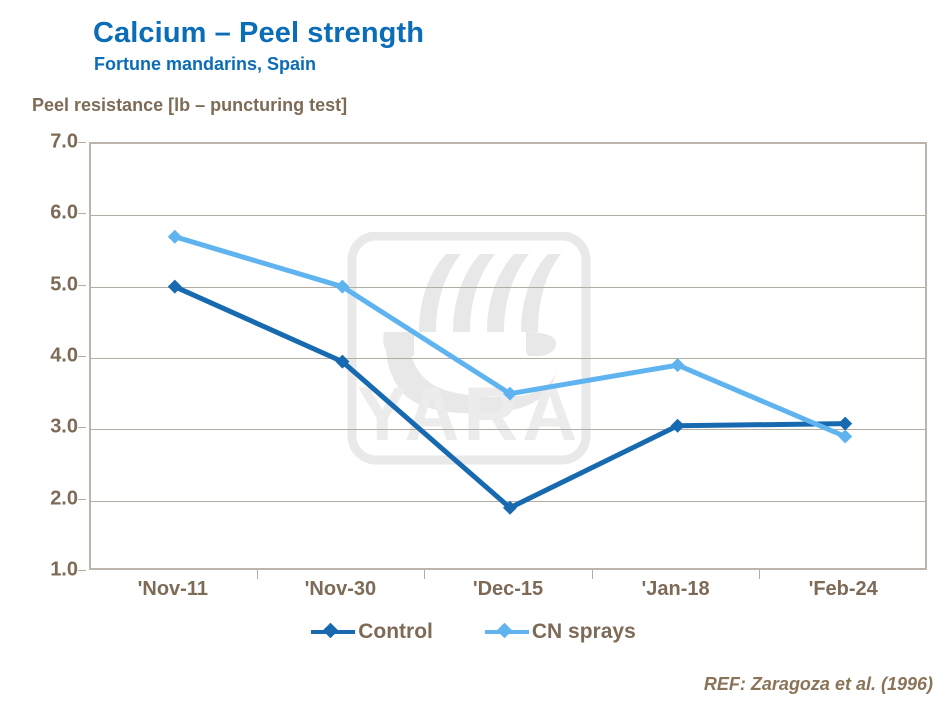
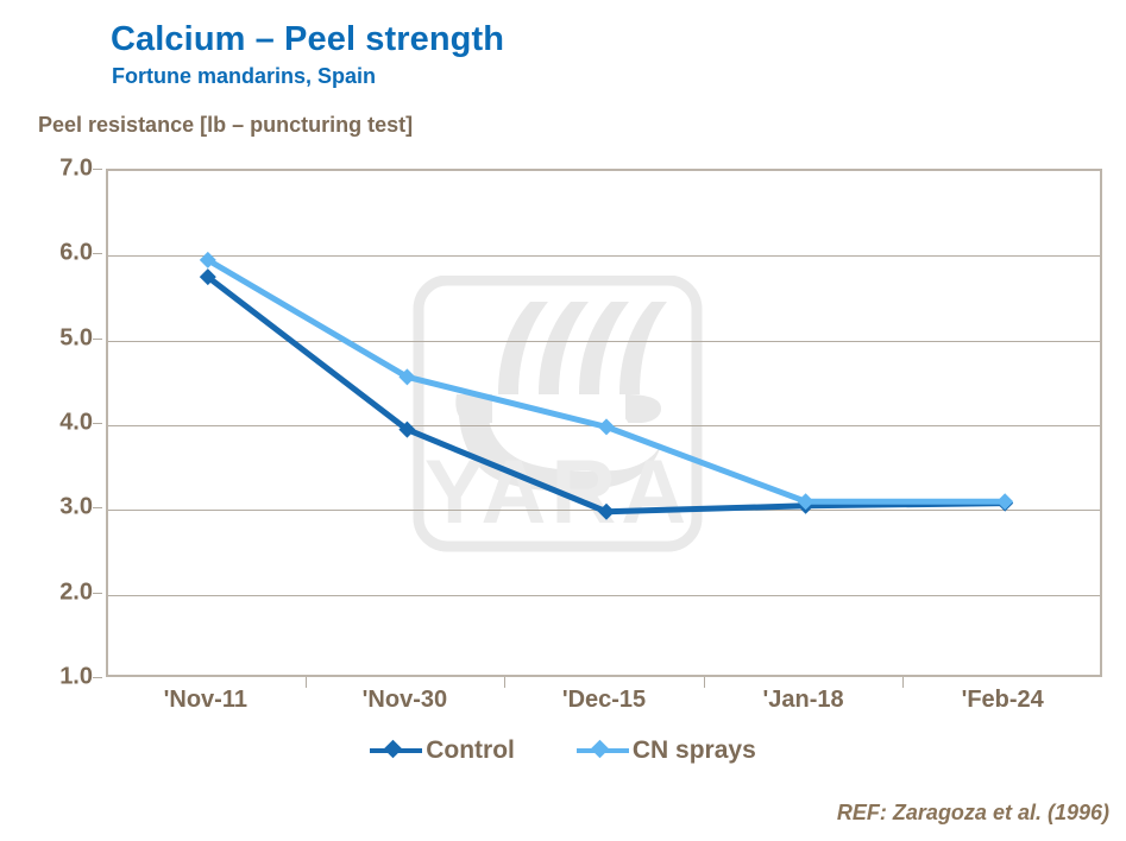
Control/'Nov-11: 5.0 -> 5.8
CN sprays/'Nov-11: 5.7 -> 6.0
CN sprays/'Nov-30: 5.0 -> 4.6
Control/'Dec-15: 1.9 -> 3.0
CN sprays/'Dec-15: 3.5 -> 4.0
CN sprays/'Jan-18: 3.9 -> 3.1
CN sprays/'Feb-24: 2.9 -> 3.1
